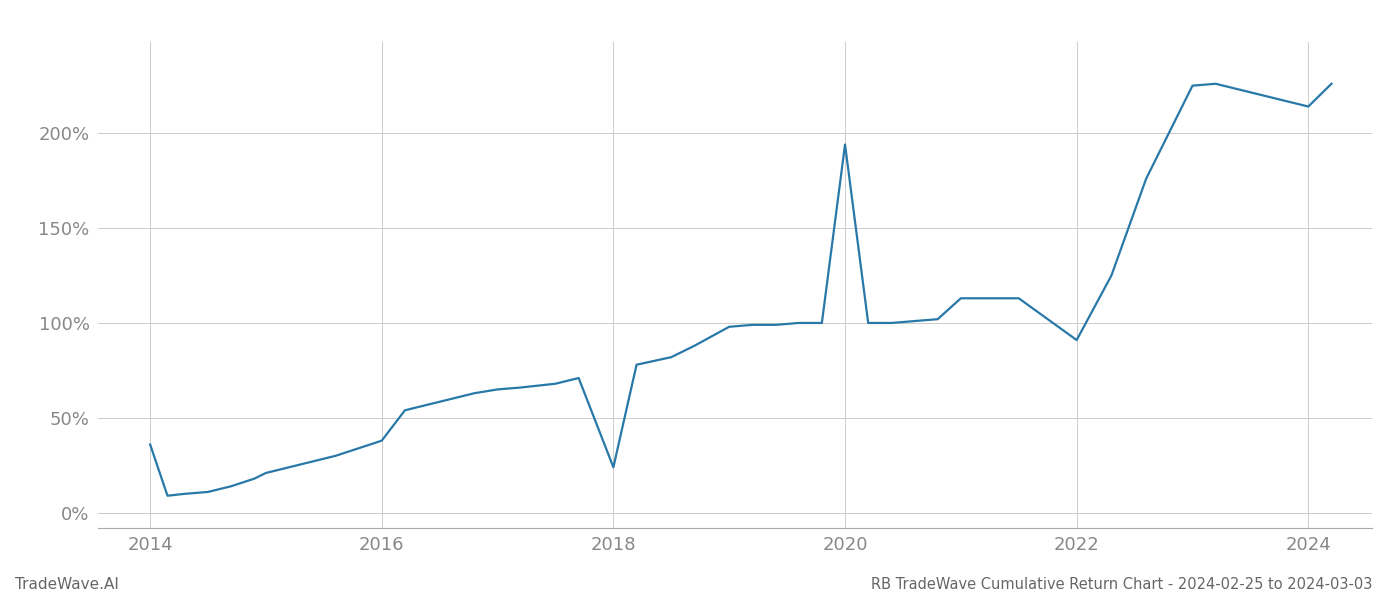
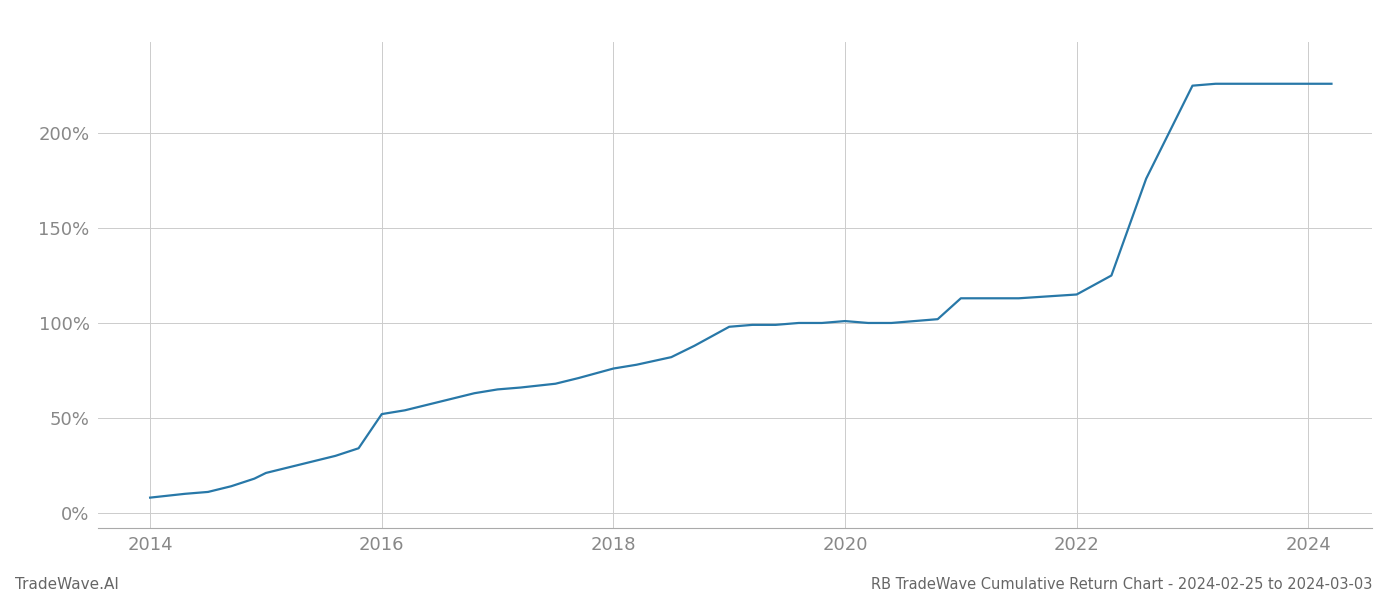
2014: 36% -> 8%
2016: 38% -> 52%
2018: 24% -> 76%
2020: 194% -> 101%
2022: 91% -> 115%
2024: 214% -> 226%
